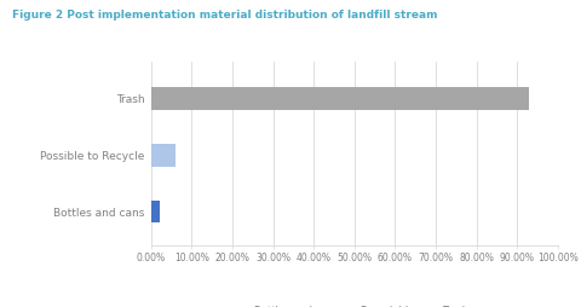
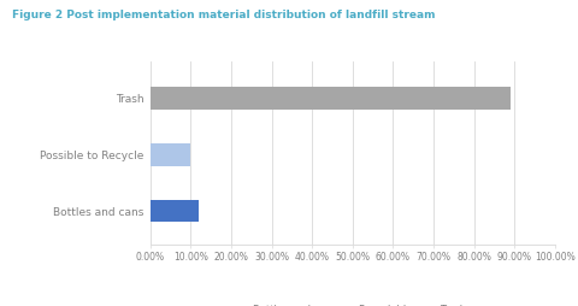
Trash: 93% -> 89%
Possible to Recycle: 6% -> 10%
Bottles and cans: 2% -> 12%
